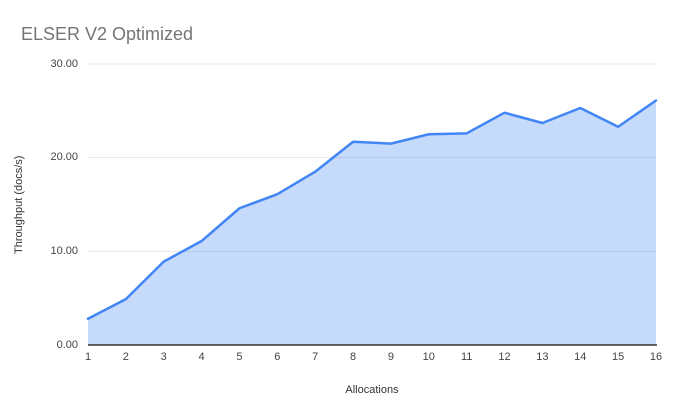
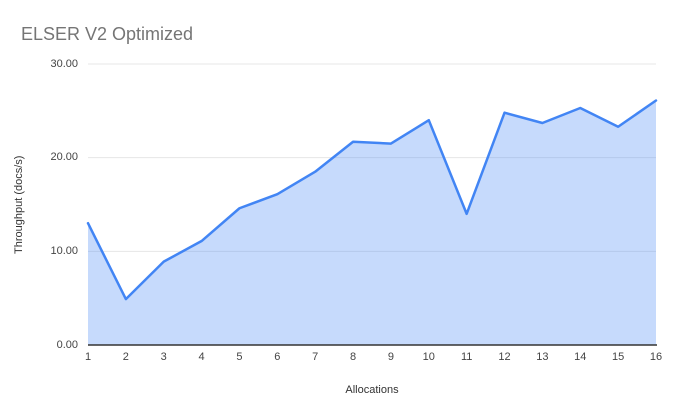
1: 3 -> 13
10: 22 -> 24
11: 23 -> 14
